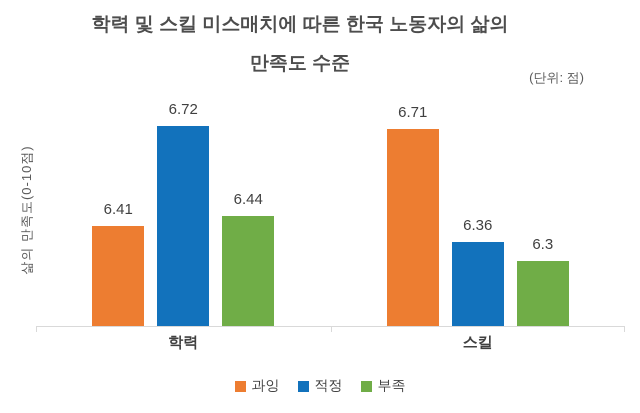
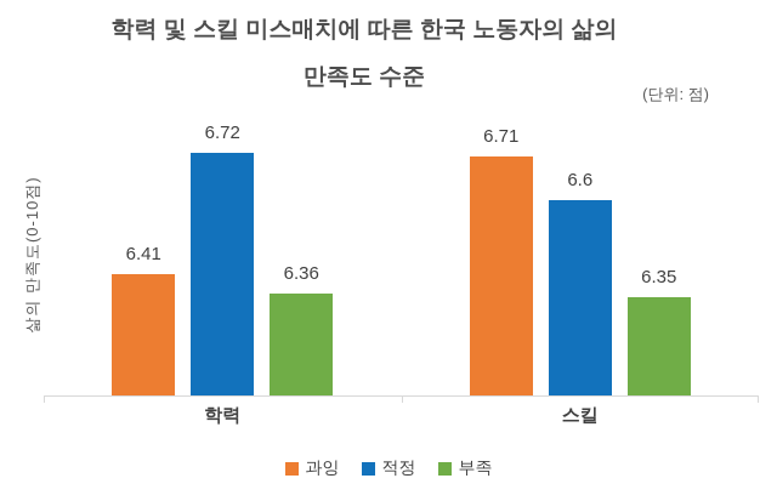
부족/학력: 6.44 -> 6.36
적정/스킬: 6.36 -> 6.6
부족/스킬: 6.3 -> 6.35
